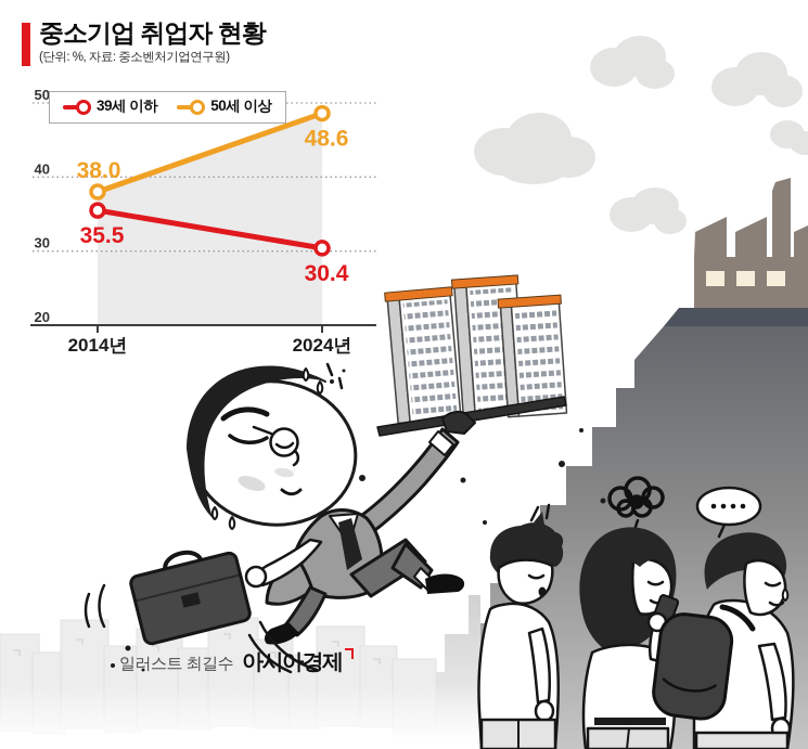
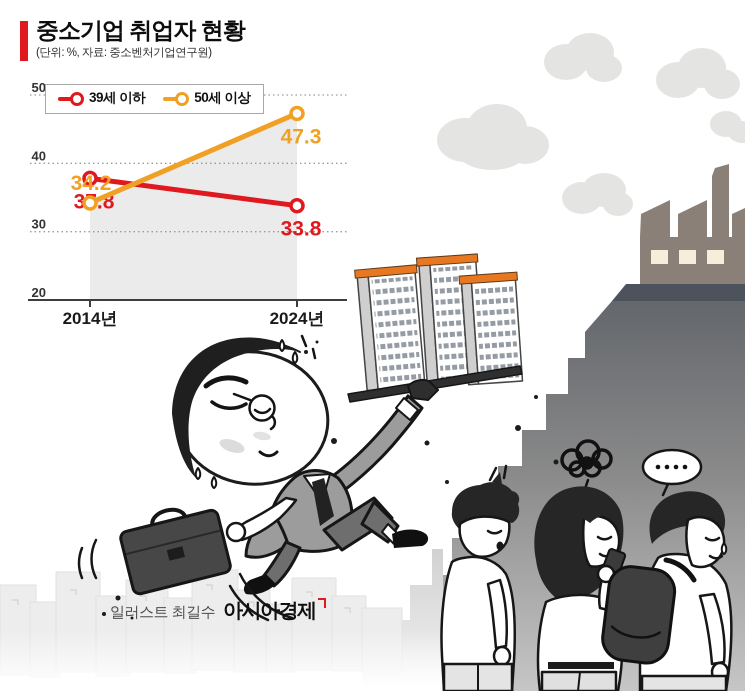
39세 이하/2014년: 35.5 -> 37.8
50세 이상/2014년: 38.0 -> 34.2
39세 이하/2024년: 30.4 -> 33.8
50세 이상/2024년: 48.6 -> 47.3
